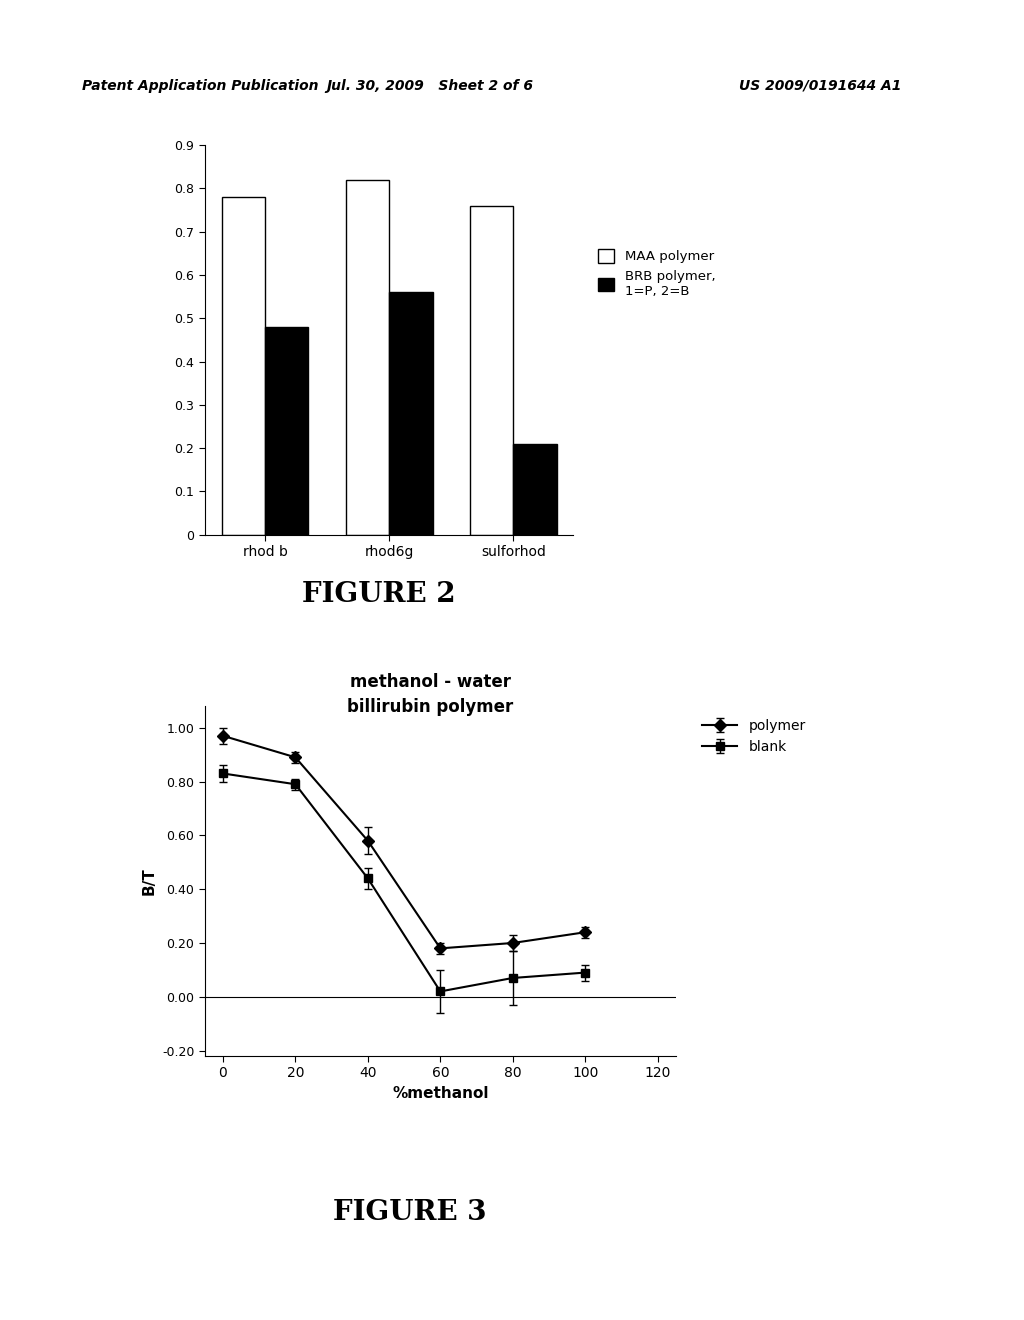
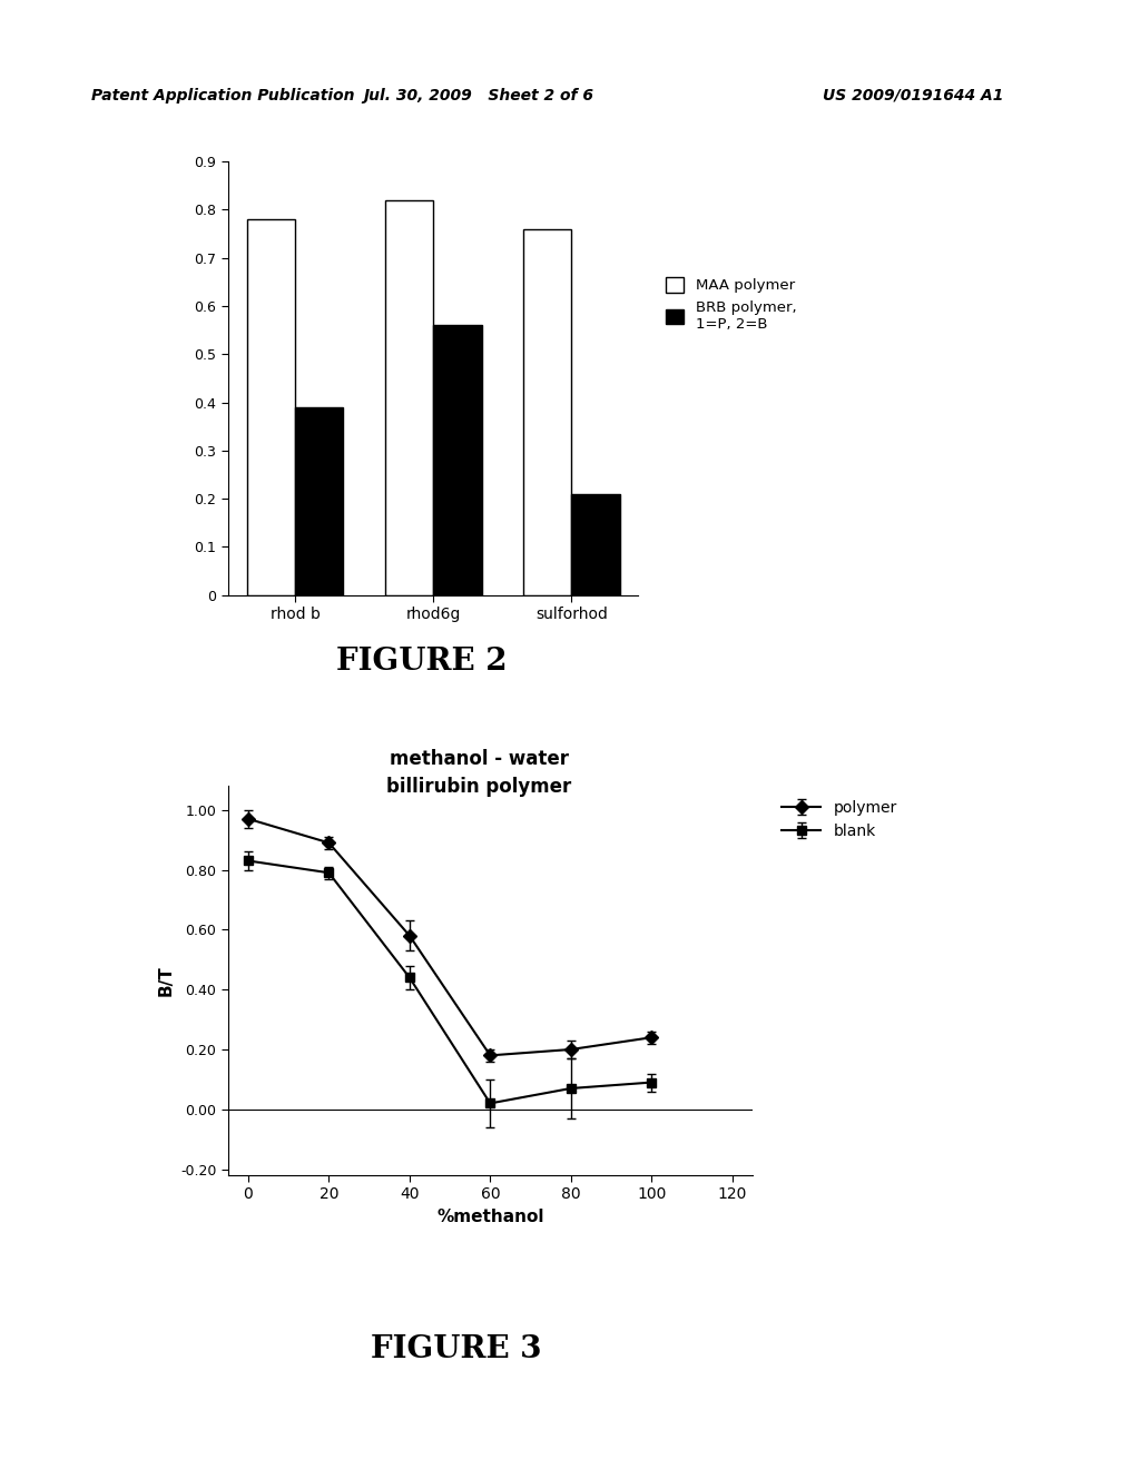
BRB polymer, 1=P, 2=B/rhod b: 0.48 -> 0.39
